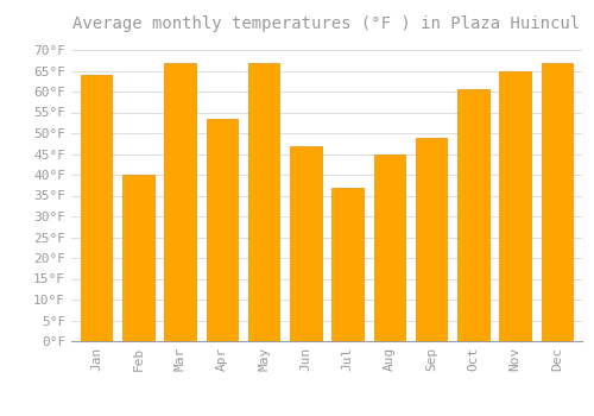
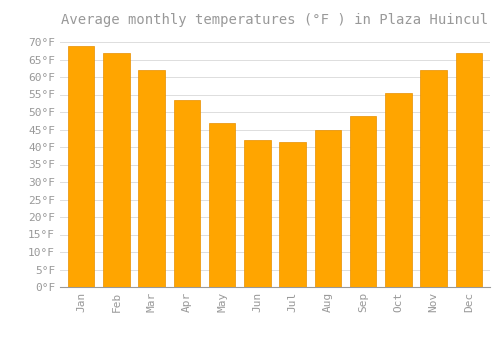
Jan: 64.0°F -> 69.0°F
Feb: 40.0°F -> 67.0°F
Mar: 67.0°F -> 62.0°F
May: 67.0°F -> 47.0°F
Jun: 47.0°F -> 42.0°F
Jul: 37.0°F -> 41.5°F
Oct: 60.5°F -> 55.5°F
Nov: 65.0°F -> 62.0°F
